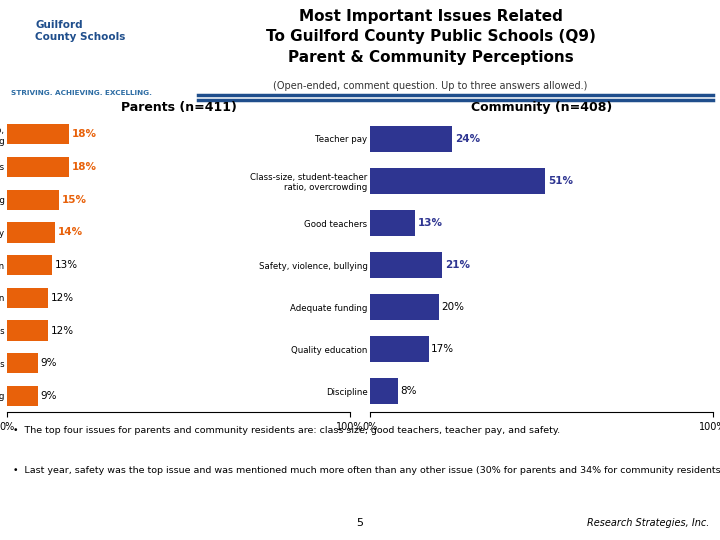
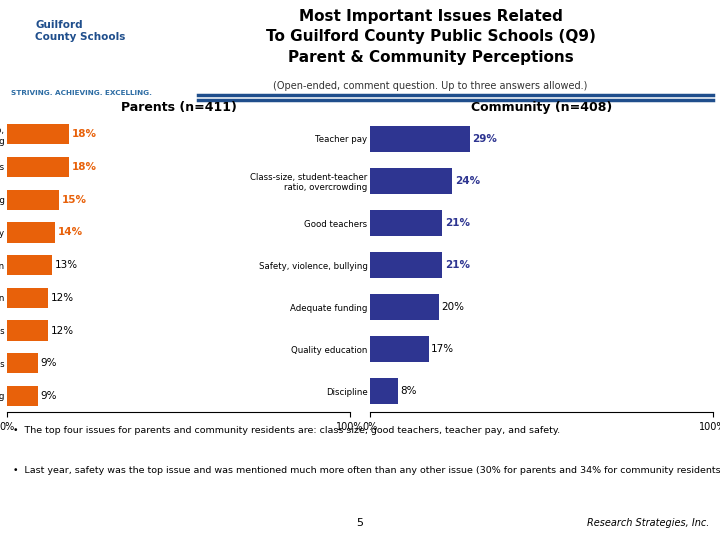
Community (n=408)/Teacher pay: 24% -> 29%
Community (n=408)/Class-size, student-teacher ratio, overcrowding: 51% -> 24%
Community (n=408)/Good teachers: 13% -> 21%
